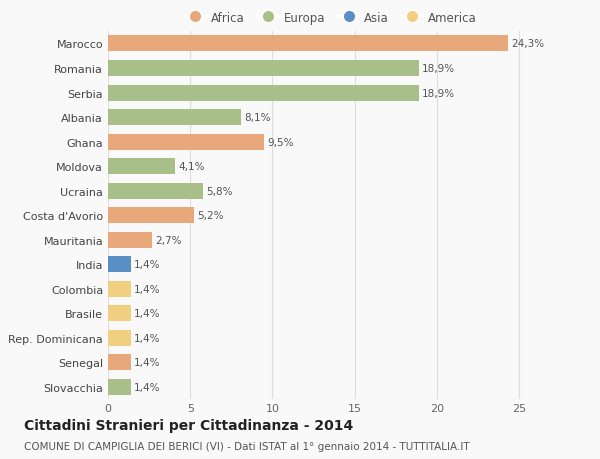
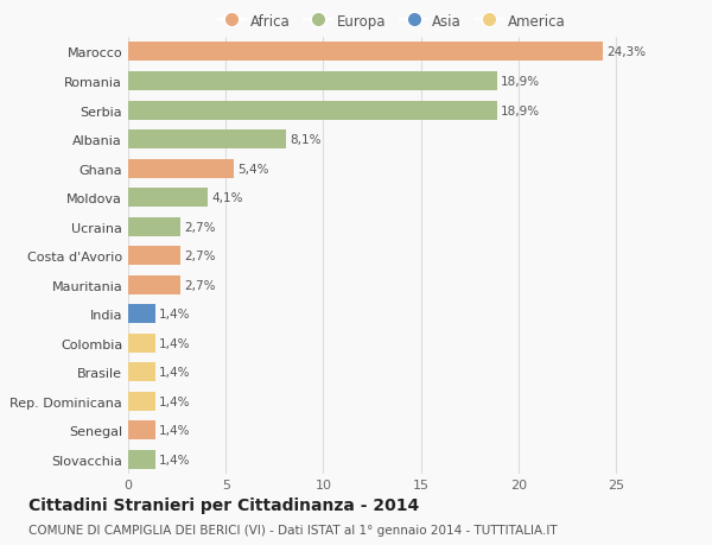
Ghana: 9,5% -> 5,4%
Ucraina: 5,8% -> 2,7%
Costa d'Avorio: 5,2% -> 2,7%
